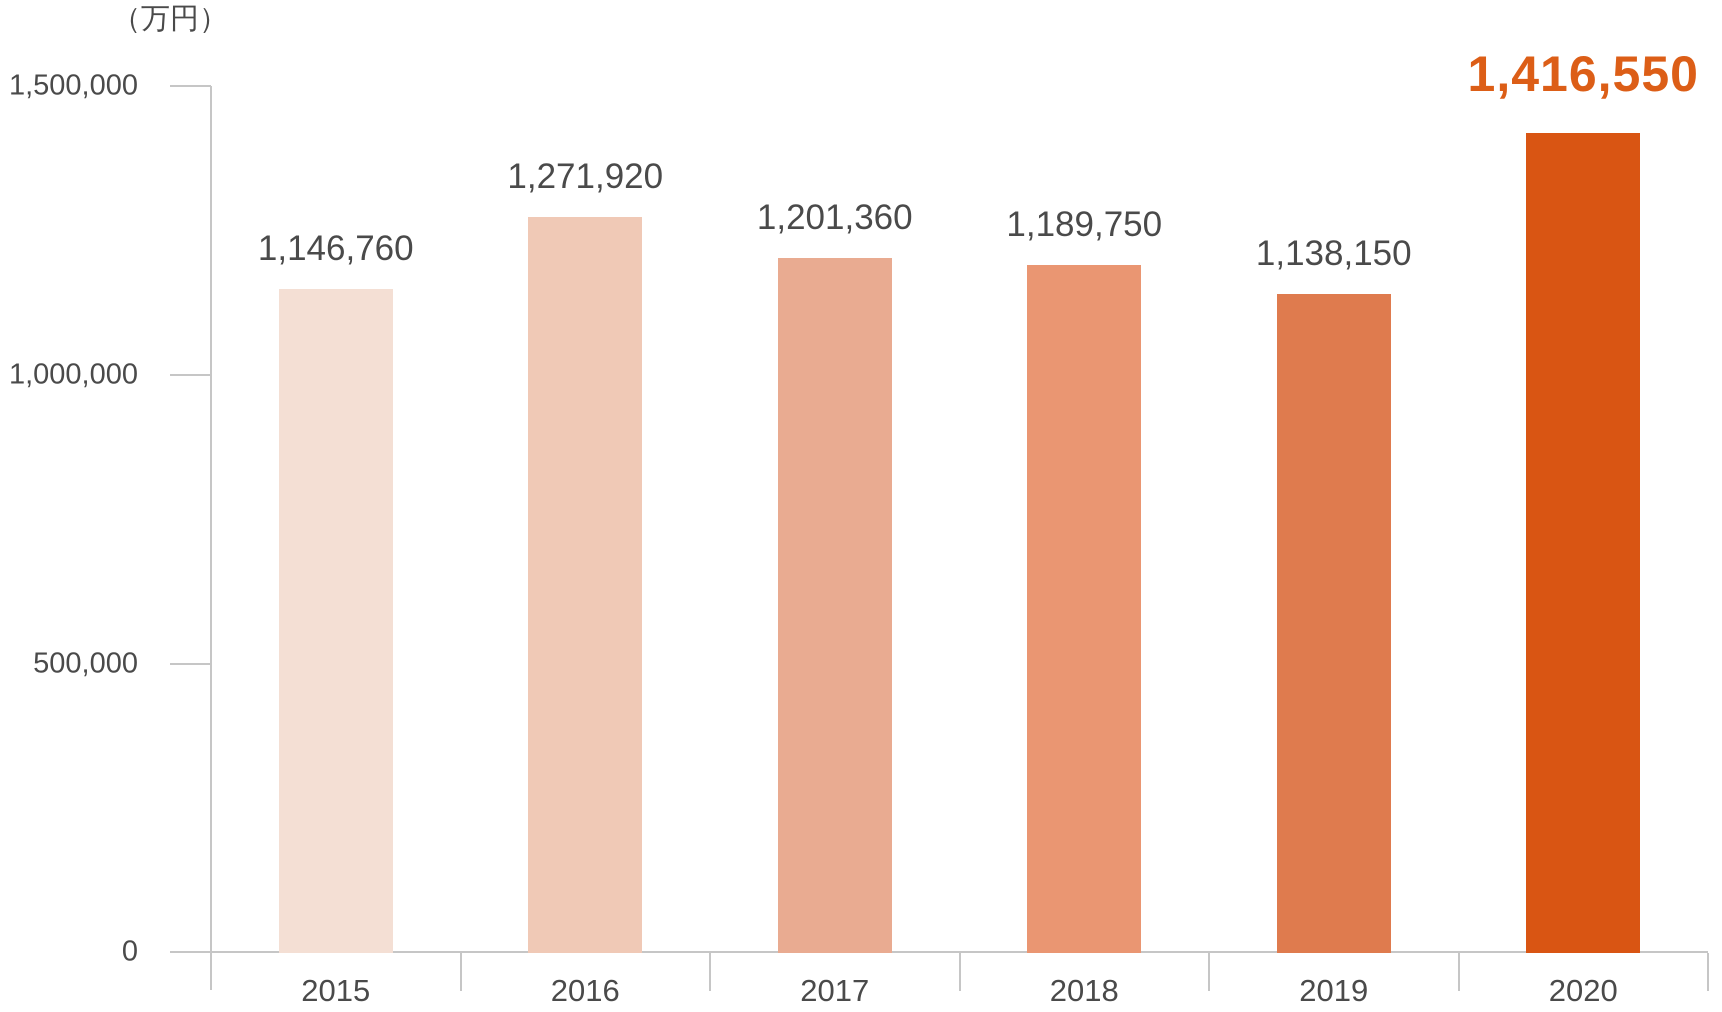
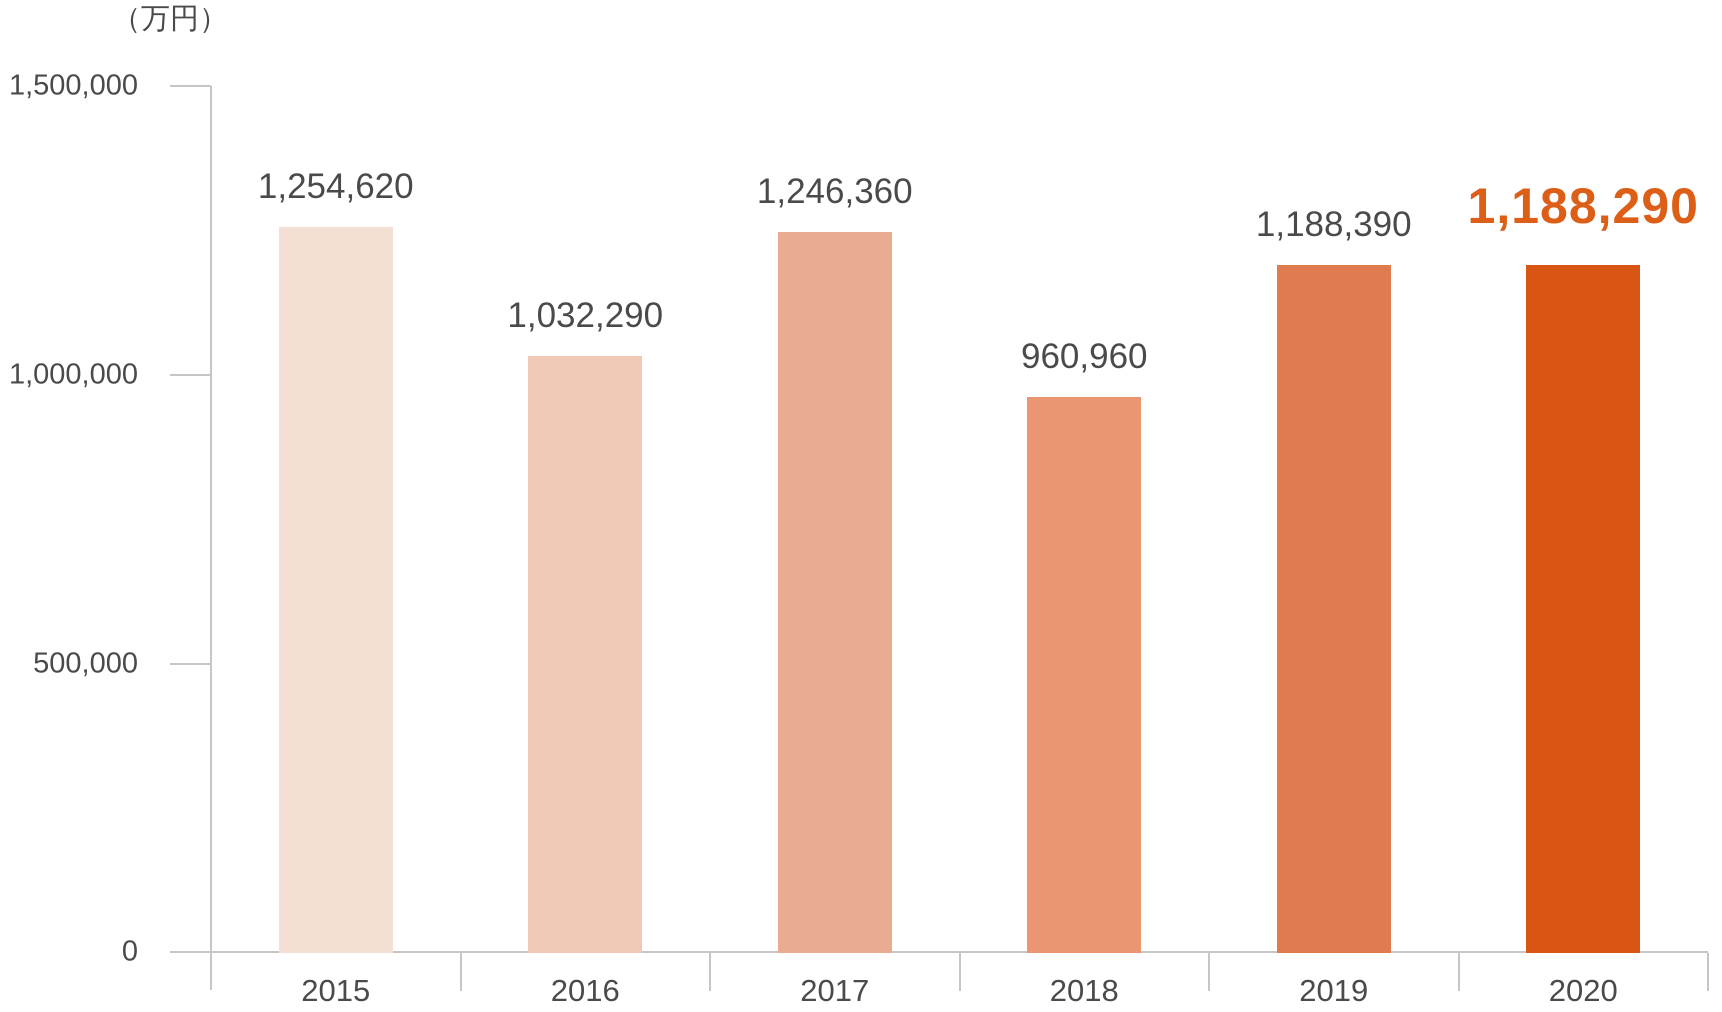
2015: 1,146,760 -> 1,254,620
2016: 1,271,920 -> 1,032,290
2017: 1,201,360 -> 1,246,360
2018: 1,189,750 -> 960,960
2019: 1,138,150 -> 1,188,390
2020: 1,416,550 -> 1,188,290
